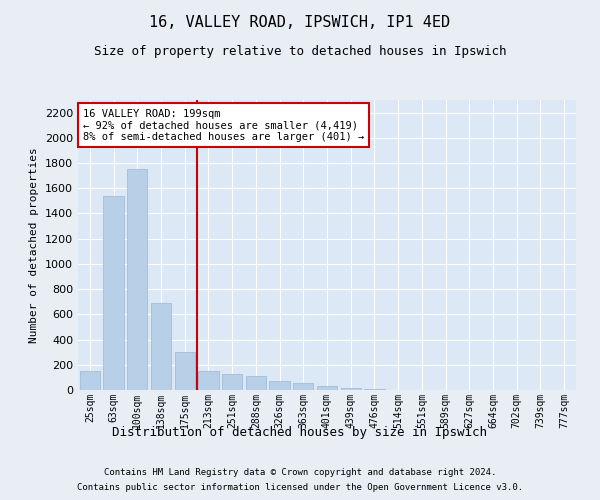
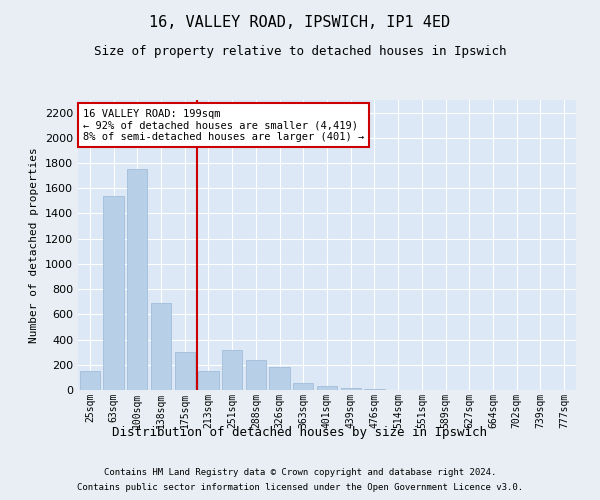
251sqm: 130 -> 320
288sqm: 110 -> 240
326sqm: 80 -> 180
